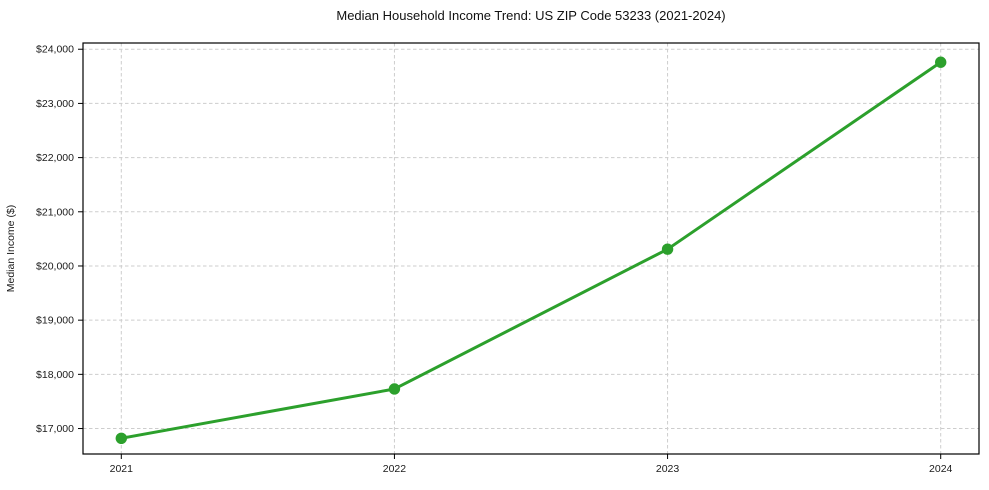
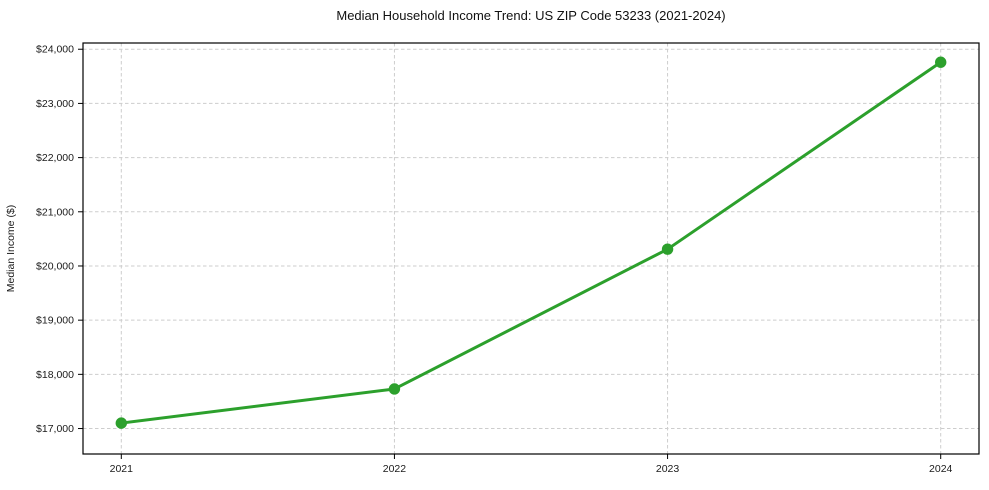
2021: $16800 -> $17100
